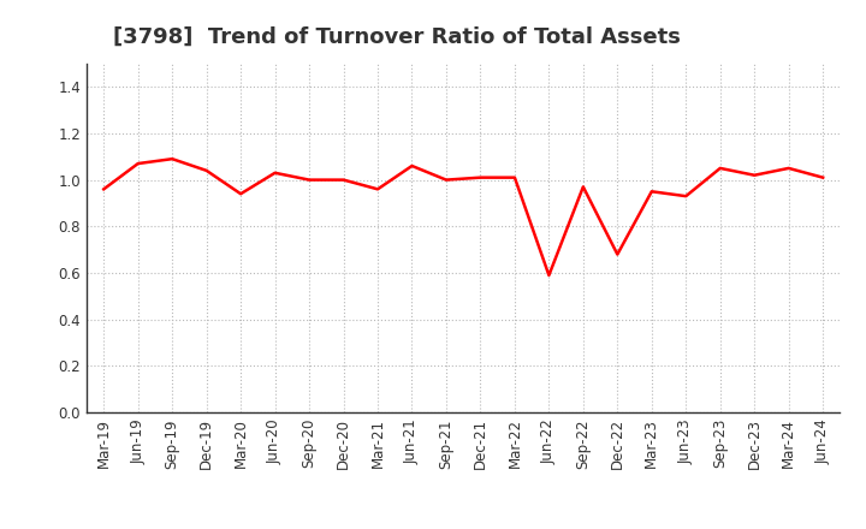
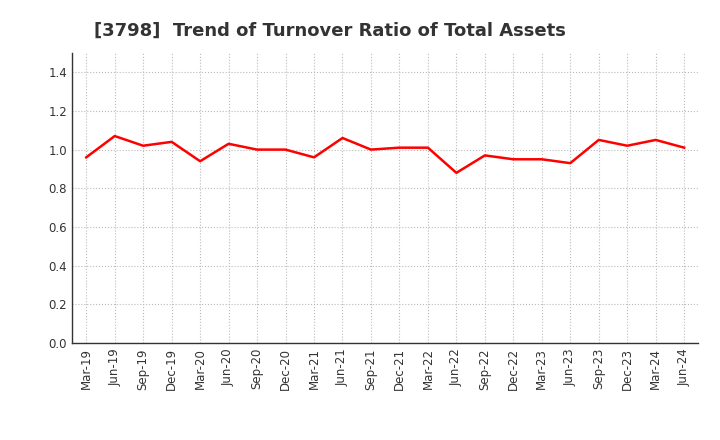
Sep-19: 1.09 -> 1.02
Jun-22: 0.59 -> 0.88
Dec-22: 0.68 -> 0.95
